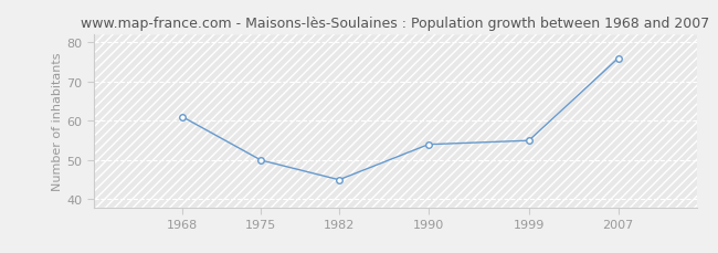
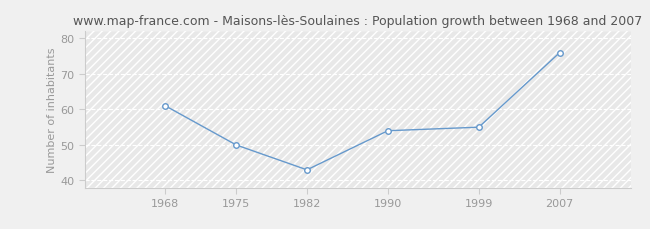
1982: 45 -> 43
